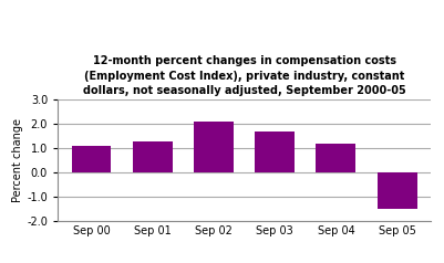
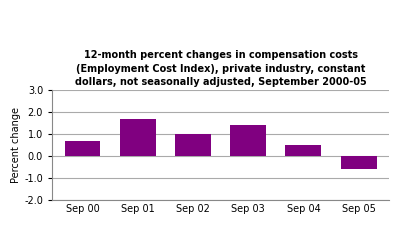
Sep 00: 1.1 -> 0.7
Sep 01: 1.3 -> 1.7
Sep 02: 2.1 -> 1.0
Sep 03: 1.7 -> 1.4
Sep 04: 1.2 -> 0.5
Sep 05: -1.5 -> -0.6
